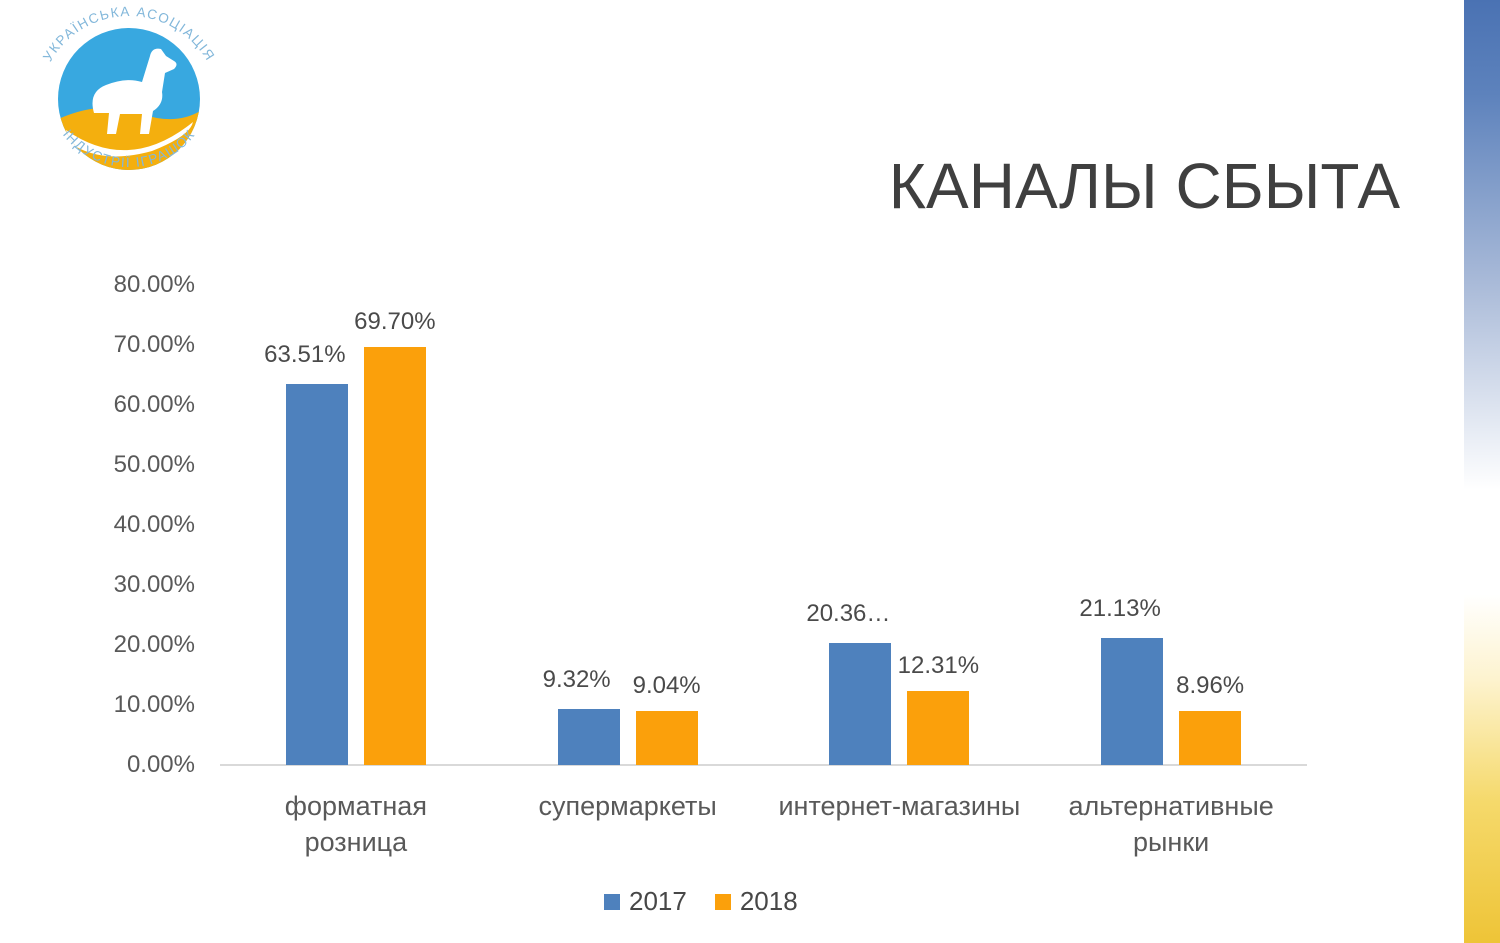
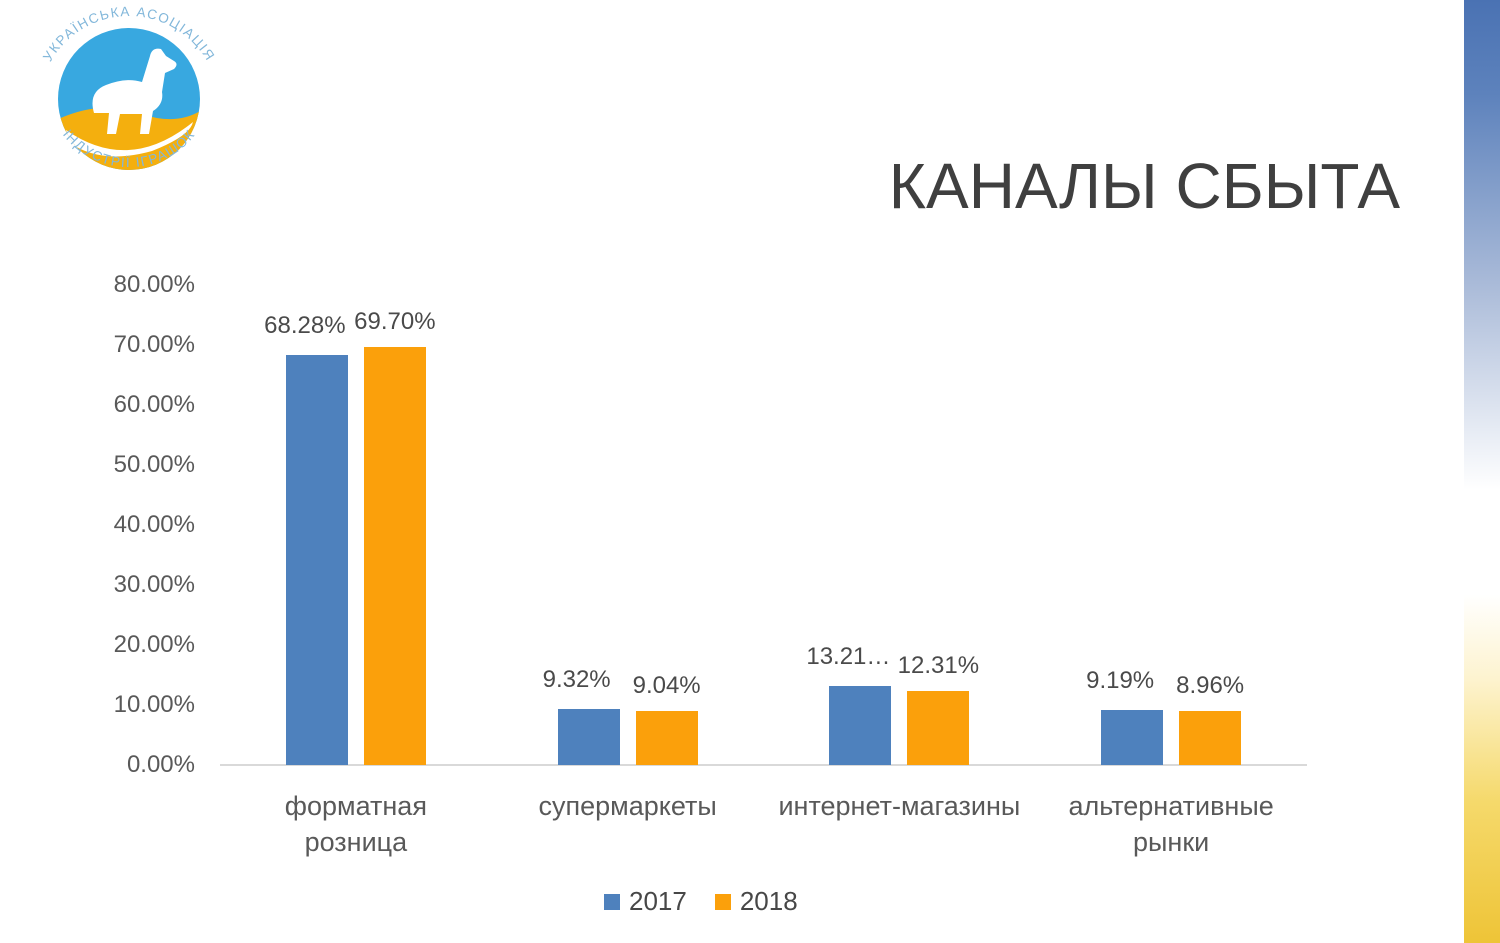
2017/форматная розница: 63.51% -> 68.28%
2017/интернет-магазины: 20.36 -> 13.21
2017/альтернативные рынки: 21.13% -> 9.19%
